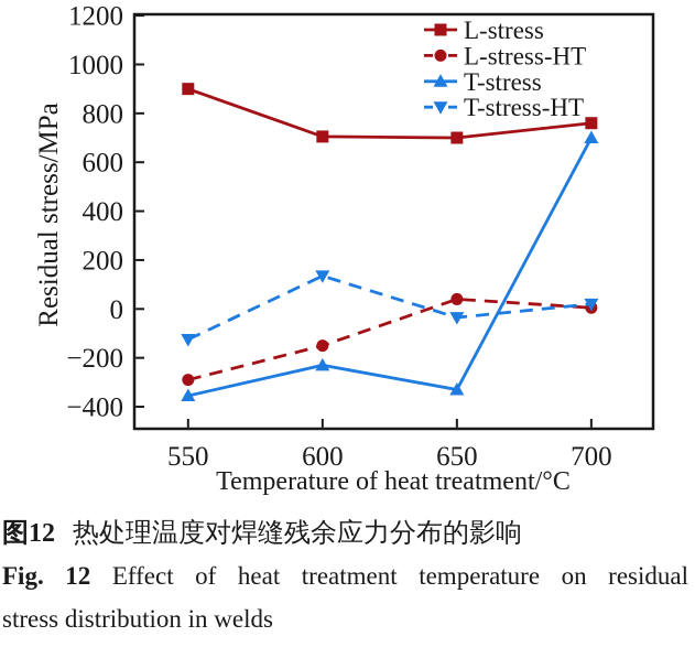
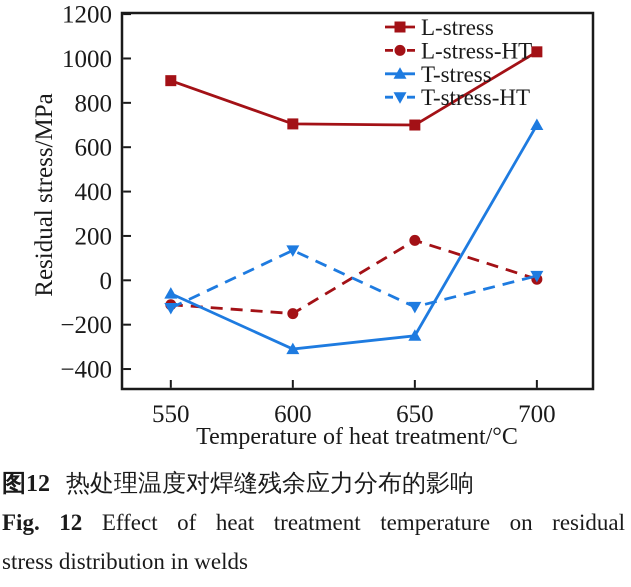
L-stress-HT/550: -290 -> -110
T-stress/550: -360 -> -60
T-stress/600: -230 -> -310
L-stress-HT/650: 40 -> 180
T-stress/650: -330 -> -250
T-stress-HT/650: -40 -> -120
L-stress/700: 760 -> 1030
